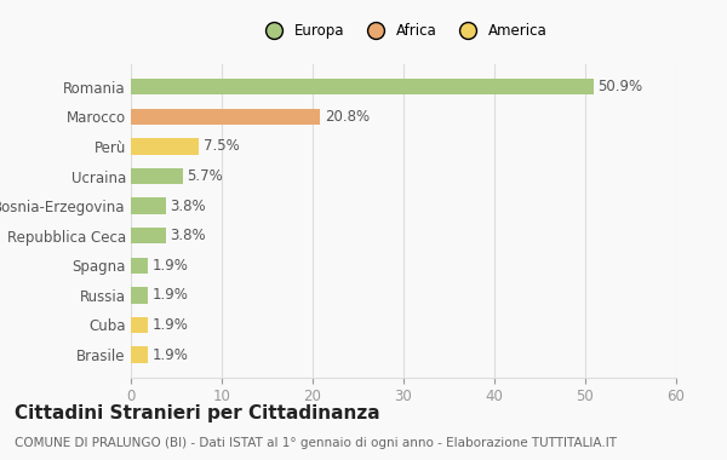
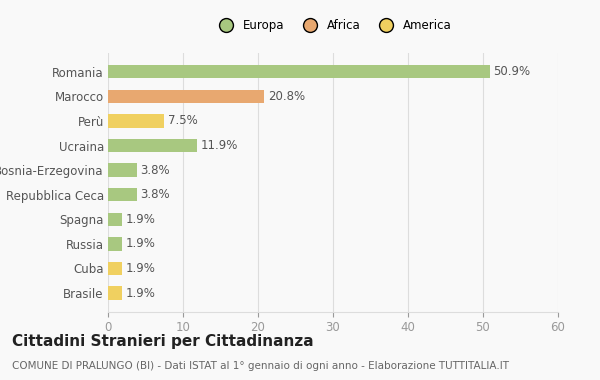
Ucraina: 5.7% -> 11.9%
